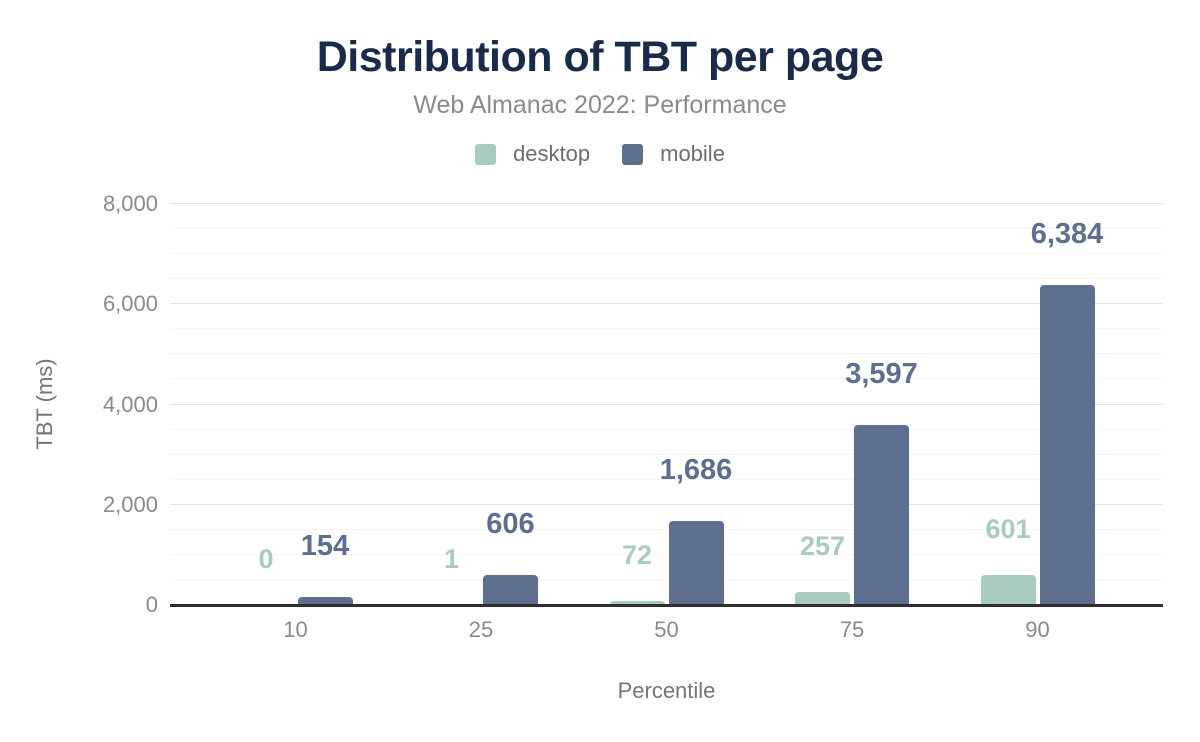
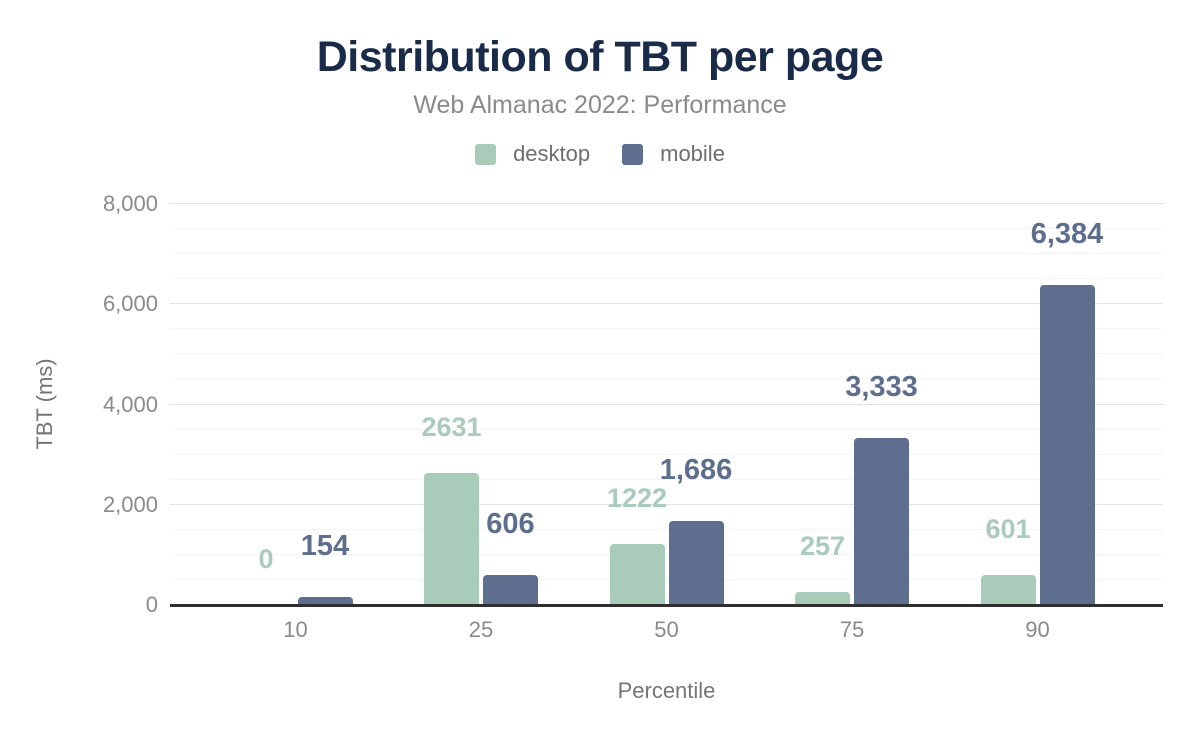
desktop/25: 1 -> 2631
desktop/50: 72 -> 1222
mobile/75: 3,597 -> 3,333
